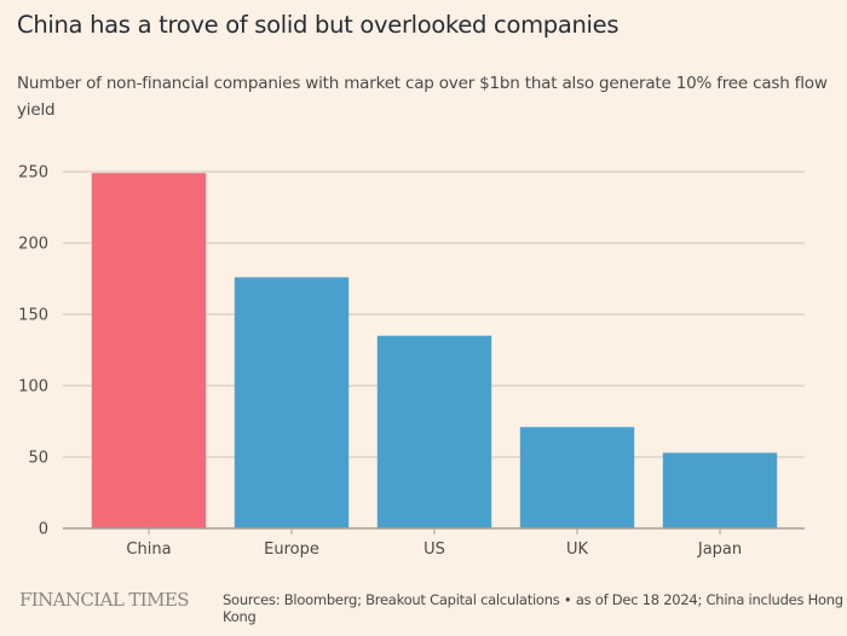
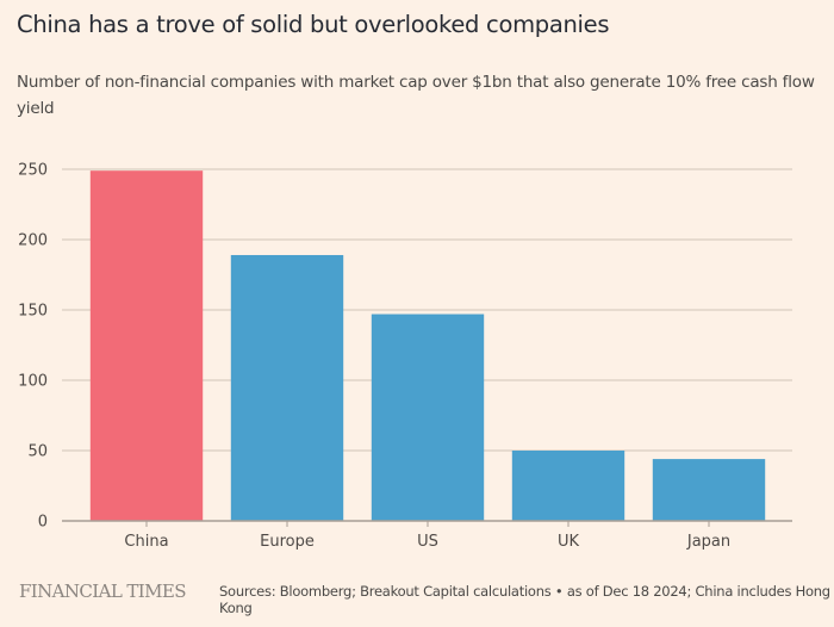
Europe: 176 -> 189
US: 135 -> 147
UK: 71 -> 50
Japan: 53 -> 44
